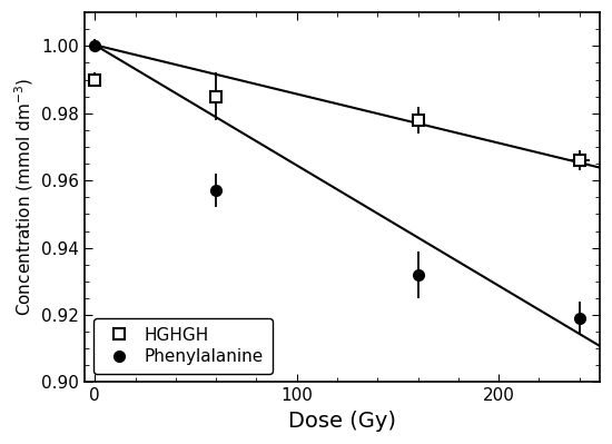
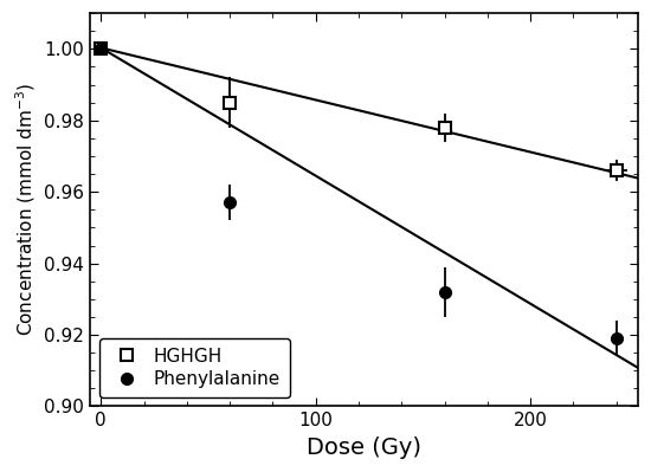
HGHGH/0: 0.990 -> 1.000
